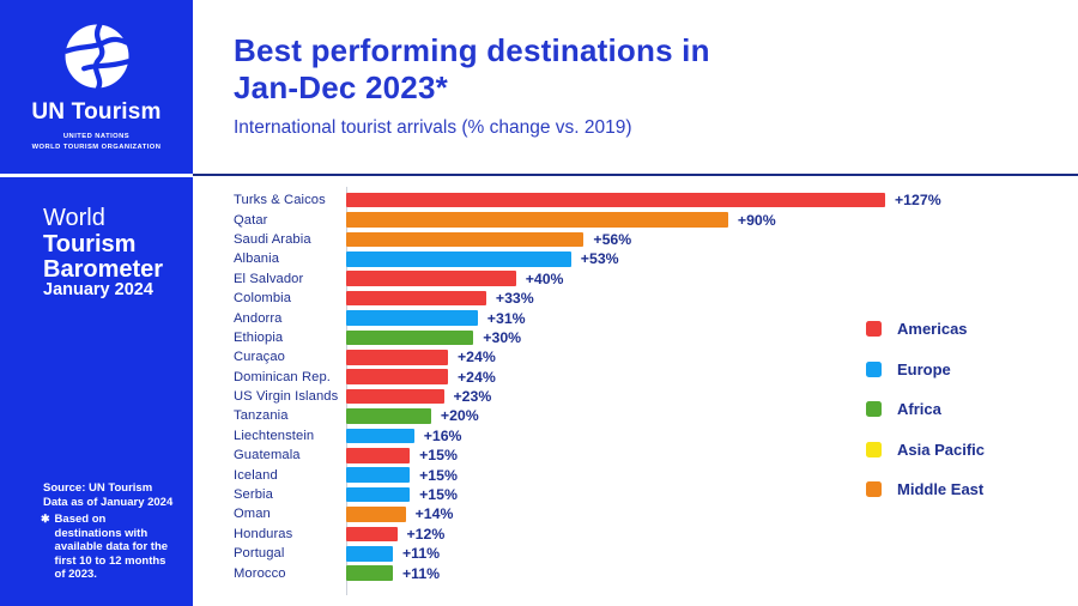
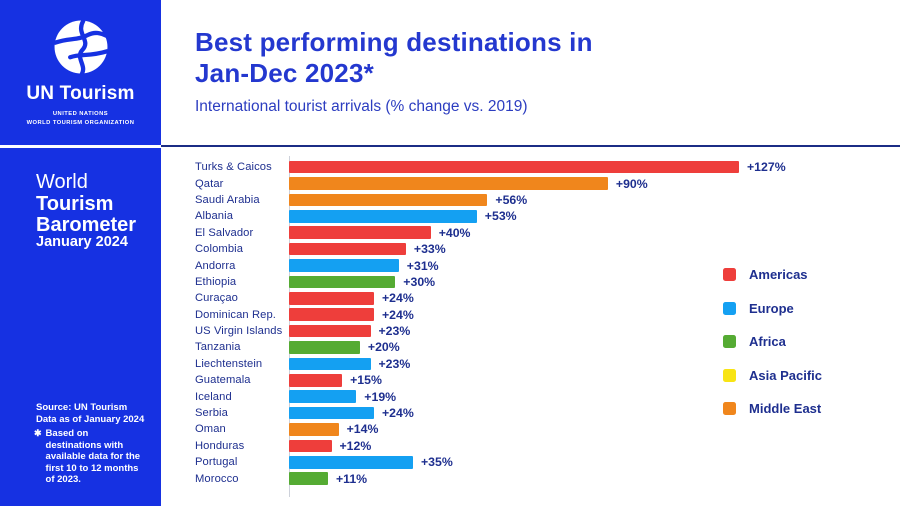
Liechtenstein: +16% -> +23%
Iceland: +15% -> +19%
Serbia: +15% -> +24%
Portugal: +11% -> +35%
